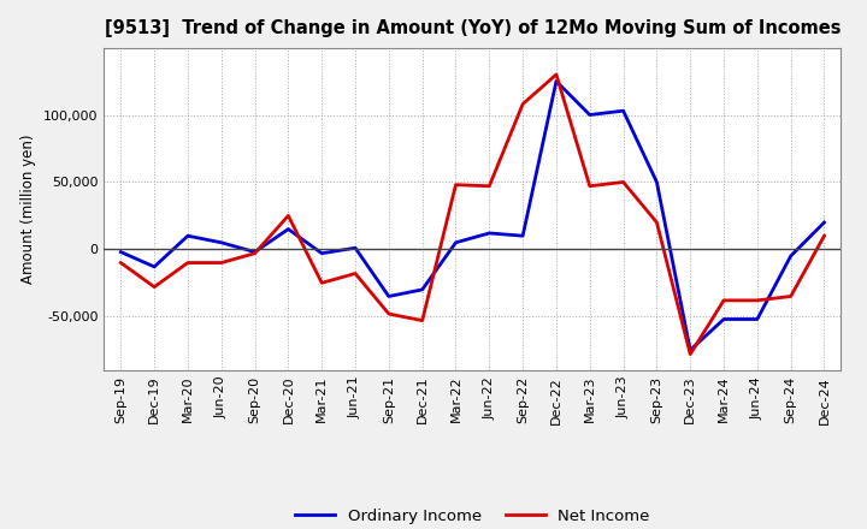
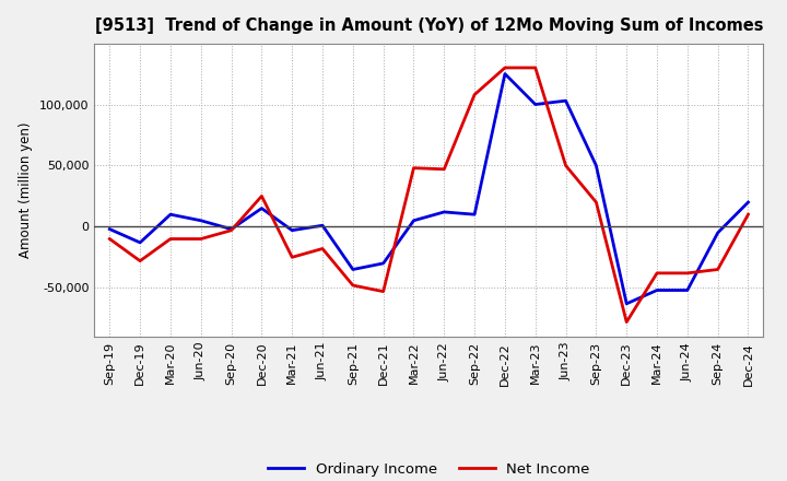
Net Income/Mar-23: 47,000 -> 130,000
Ordinary Income/Dec-23: -75,000 -> -63,000
